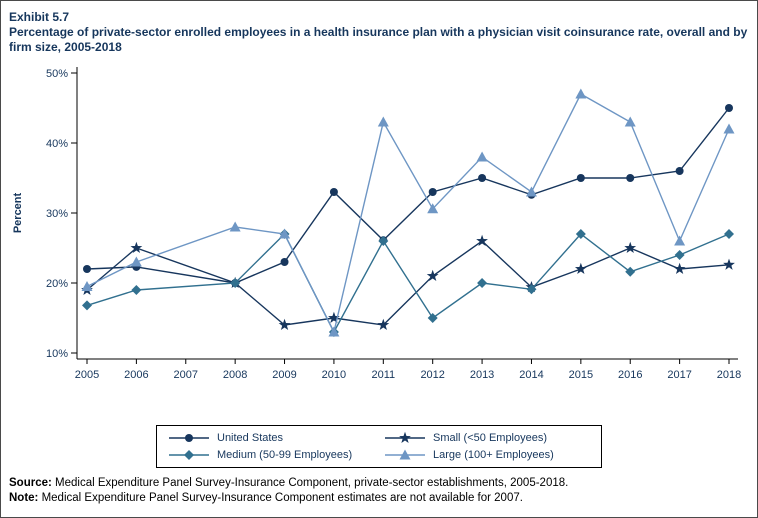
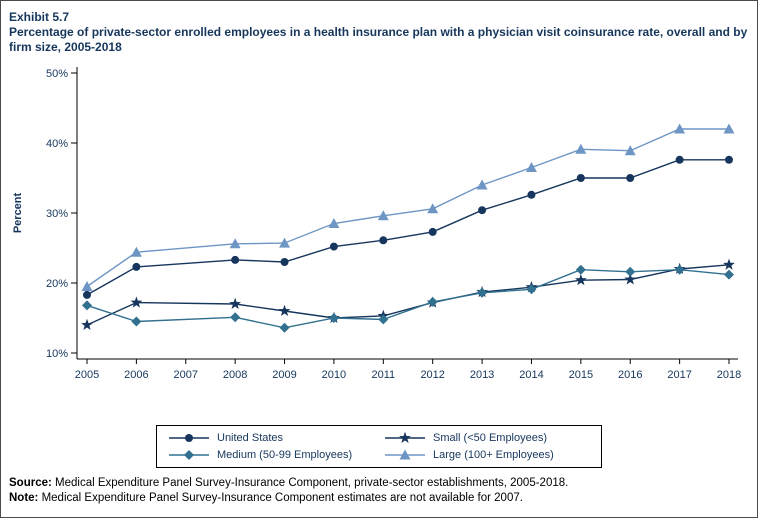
United States/2005: 22% -> 18%
Small (<50 Employees)/2005: 19% -> 14%
Small (<50 Employees)/2006: 25% -> 17%
Medium (50-99 Employees)/2006: 19% -> 14%
Large (100+ Employees)/2006: 23% -> 24%
United States/2008: 20% -> 23%
Small (<50 Employees)/2008: 20% -> 17%
Medium (50-99 Employees)/2008: 20% -> 15%
Large (100+ Employees)/2008: 28% -> 26%
Small (<50 Employees)/2009: 14% -> 16%
Medium (50-99 Employees)/2009: 27% -> 14%
Large (100+ Employees)/2009: 27% -> 26%
United States/2010: 33% -> 25%
Medium (50-99 Employees)/2010: 13% -> 15%
Large (100+ Employees)/2010: 13% -> 28%
Small (<50 Employees)/2011: 14% -> 15%
Medium (50-99 Employees)/2011: 26% -> 15%
Large (100+ Employees)/2011: 43% -> 30%
United States/2012: 33% -> 27%
Small (<50 Employees)/2012: 21% -> 17%
Medium (50-99 Employees)/2012: 15% -> 17%
United States/2013: 35% -> 30%
Small (<50 Employees)/2013: 26% -> 19%
Medium (50-99 Employees)/2013: 20% -> 19%
Large (100+ Employees)/2013: 38% -> 34%
Large (100+ Employees)/2014: 33% -> 36%
Small (<50 Employees)/2015: 22% -> 20%
Medium (50-99 Employees)/2015: 27% -> 22%
Large (100+ Employees)/2015: 47% -> 39%
Small (<50 Employees)/2016: 25% -> 20%
Large (100+ Employees)/2016: 43% -> 39%
United States/2017: 36% -> 38%
Medium (50-99 Employees)/2017: 24% -> 22%
Large (100+ Employees)/2017: 26% -> 42%
United States/2018: 45% -> 38%
Medium (50-99 Employees)/2018: 27% -> 21%
